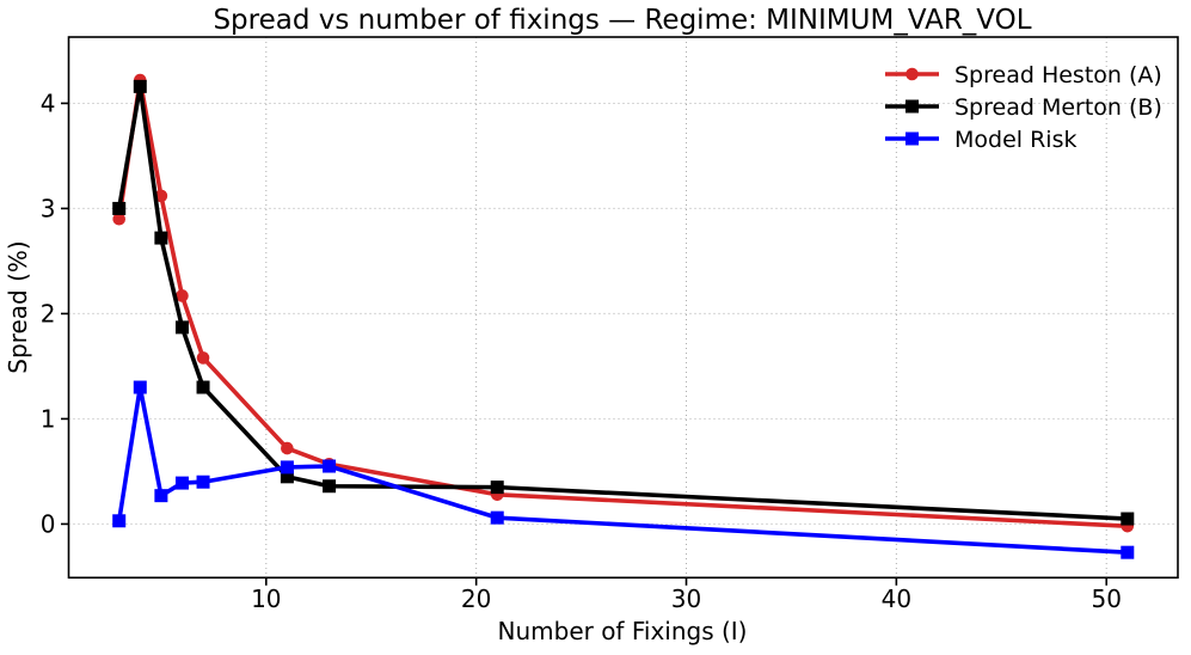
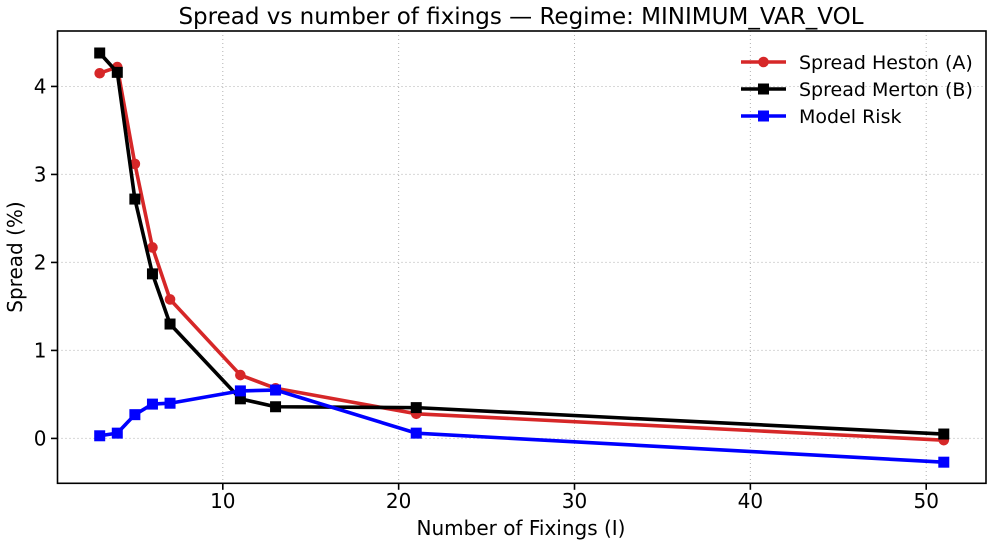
Spread Heston (A)/3: 2.9 -> 4.2
Spread Merton (B)/3: 3.0 -> 4.4
Model Risk/4: 1.3 -> 0.1
